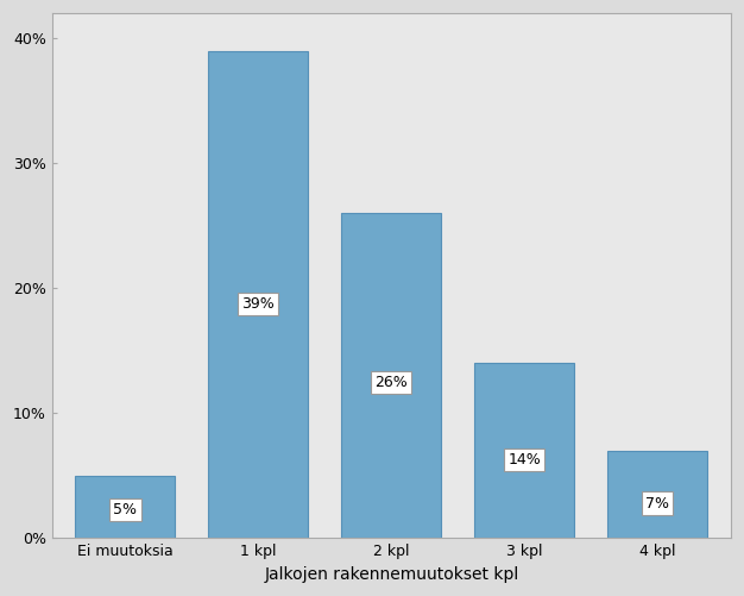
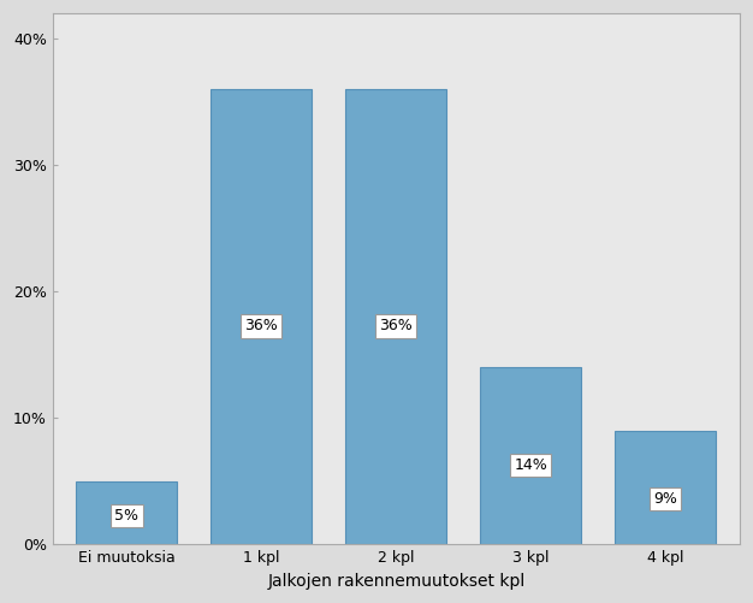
1 kpl: 39% -> 36%
2 kpl: 26% -> 36%
4 kpl: 7% -> 9%
